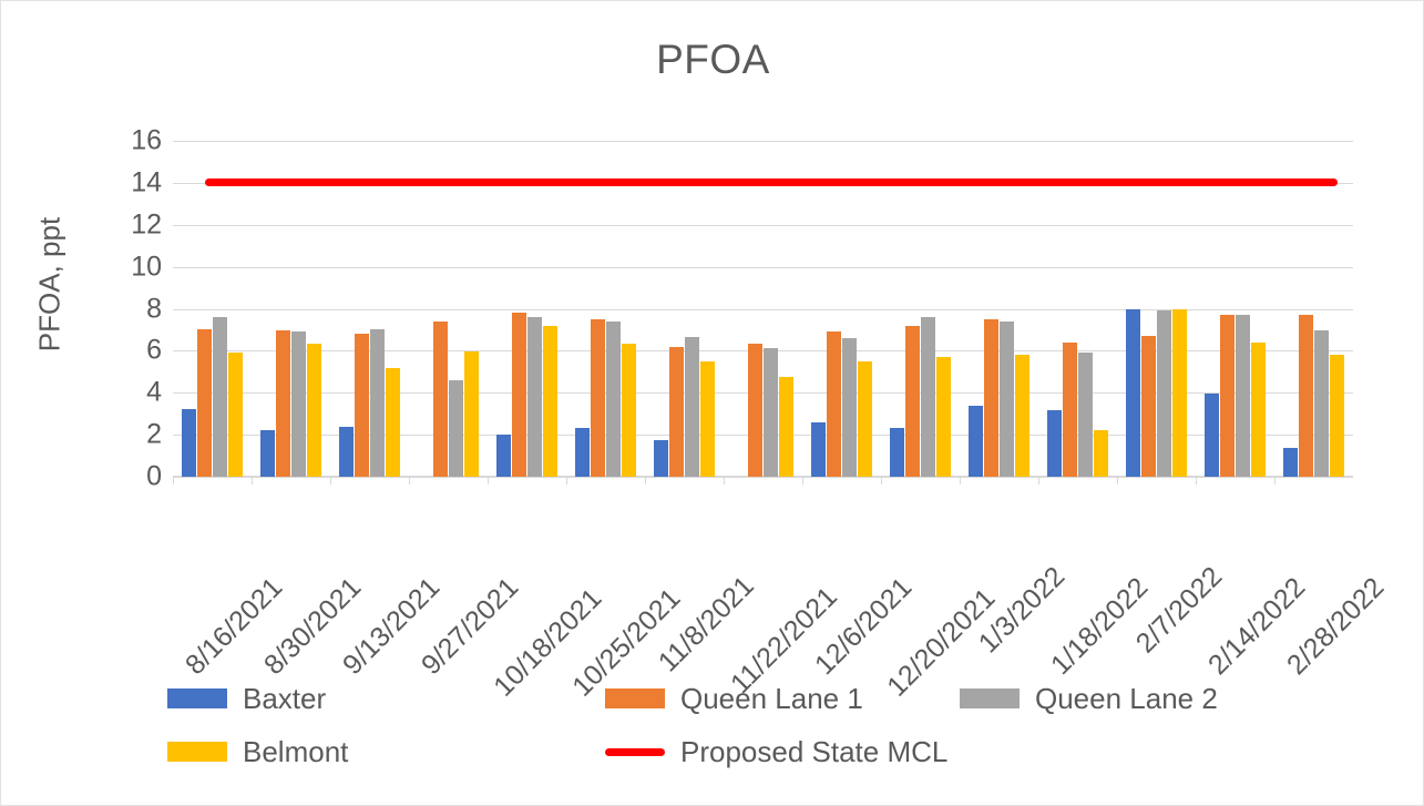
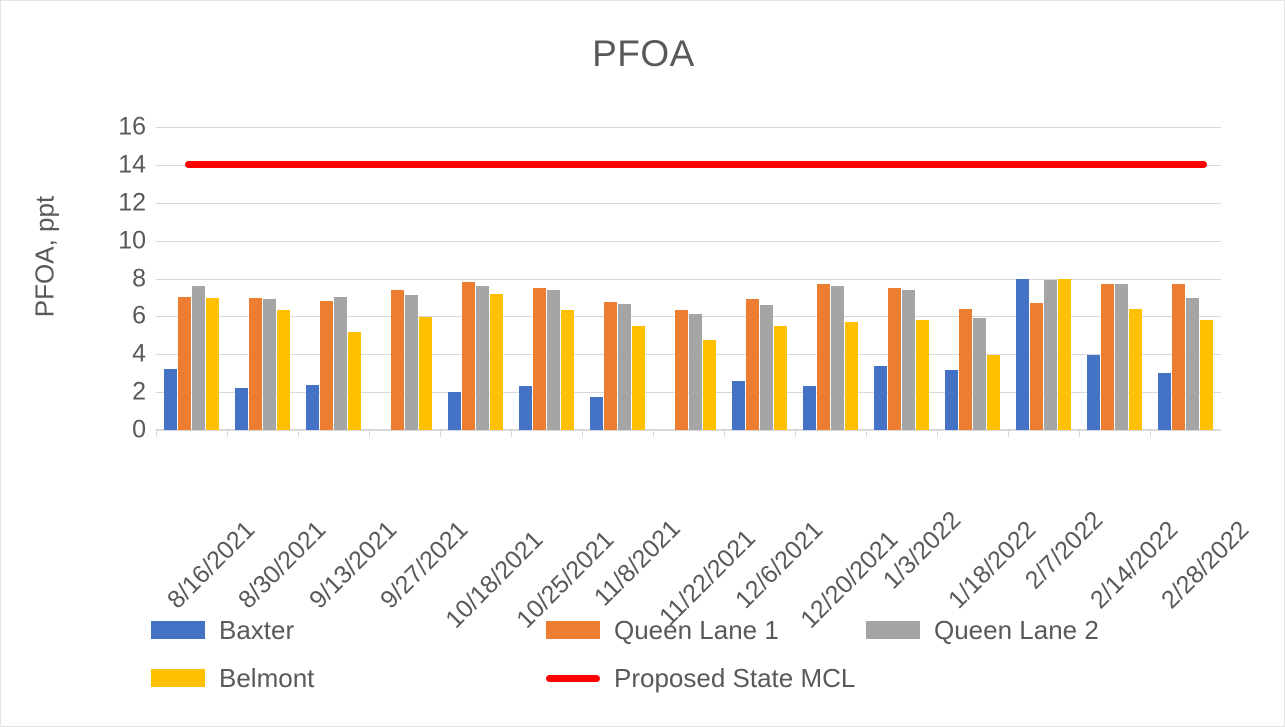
Belmont/8/16/2021: 5.9 -> 7.0
Queen Lane 2/9/27/2021: 4.6 -> 7.2
Queen Lane 1/11/8/2021: 6.2 -> 6.8
Queen Lane 1/12/20/2021: 7.2 -> 7.7
Belmont/1/18/2022: 2.2 -> 4.0
Baxter/2/28/2022: 1.4 -> 3.0
